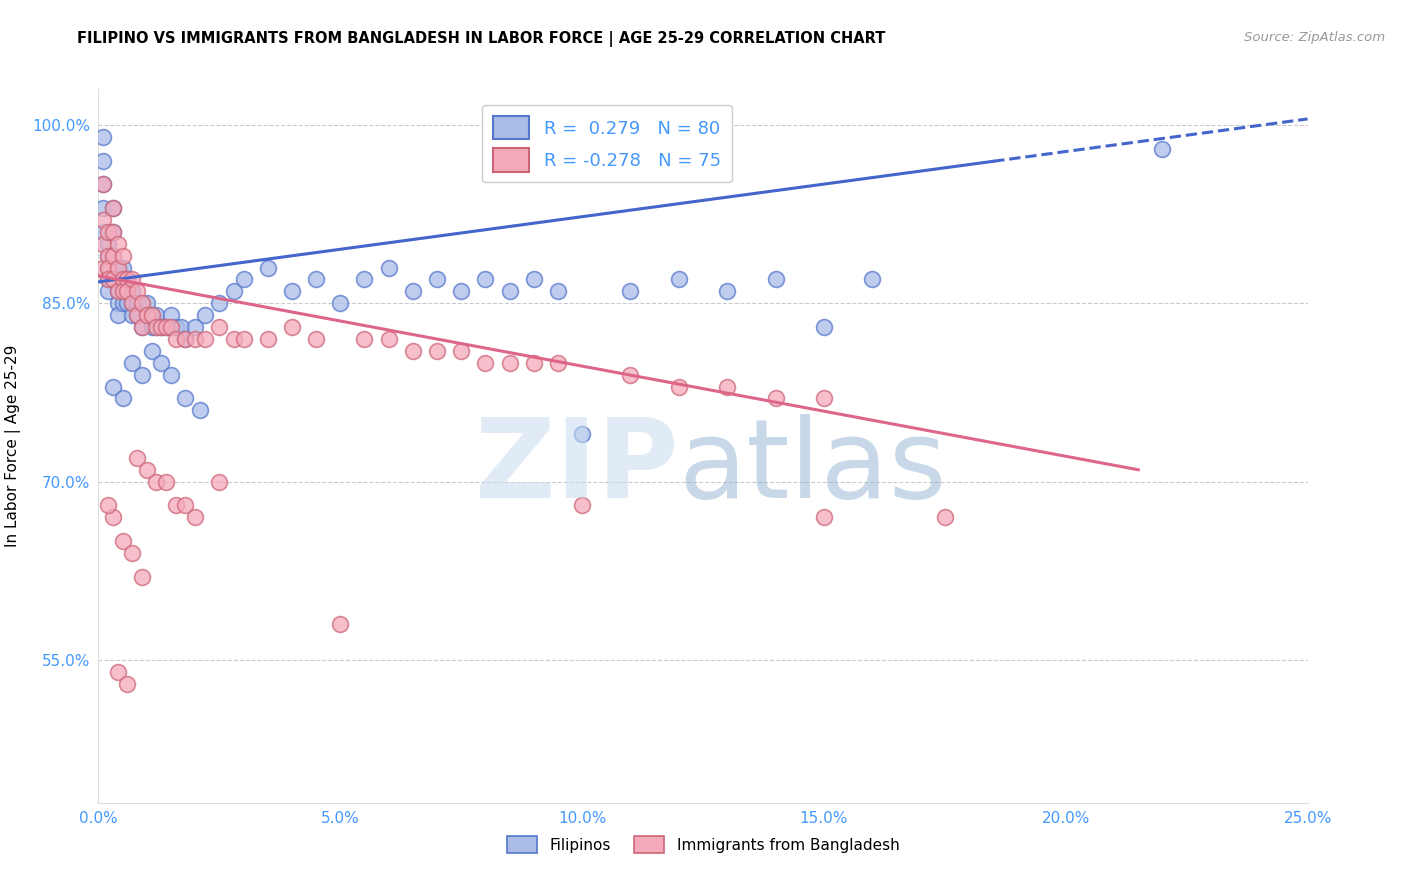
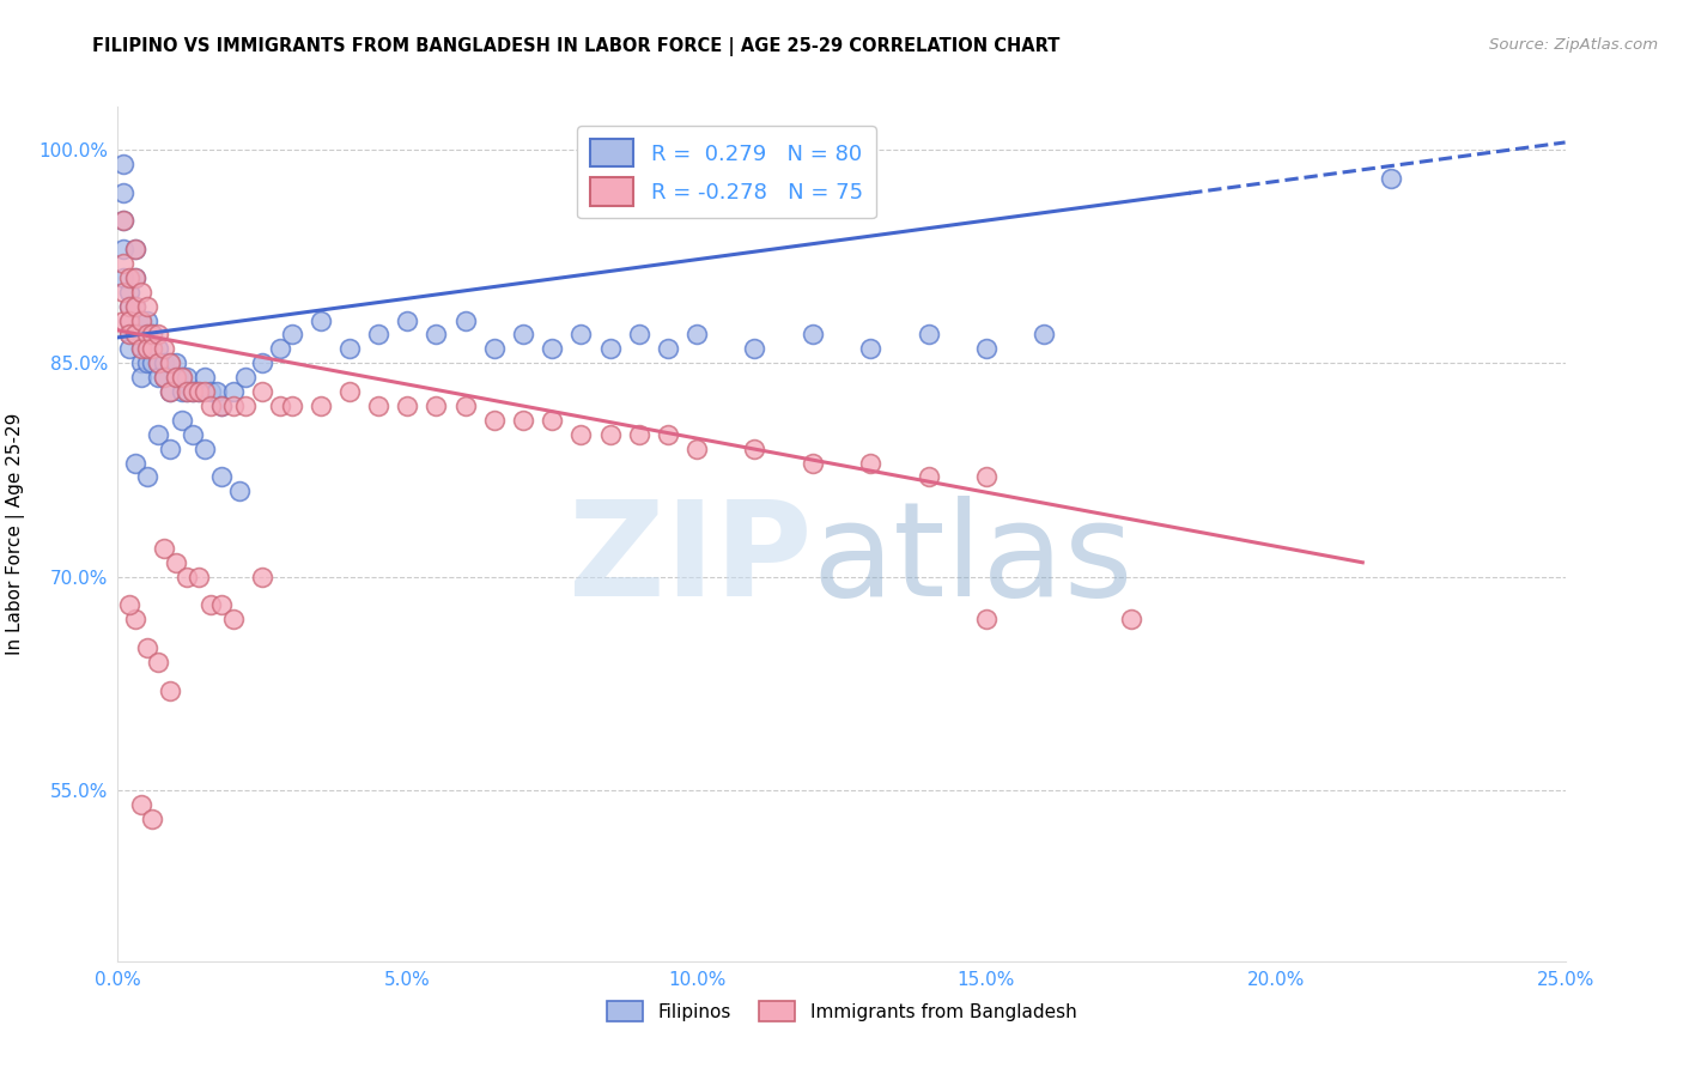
Filipinos/5.0%: 85% -> 88%
Immigrants from Bangladesh/5.0%: 58% -> 82%
Filipinos/10.0%: 74% -> 87%
Immigrants from Bangladesh/10.0%: 68% -> 79%
Filipinos/15.0%: 83% -> 86%
